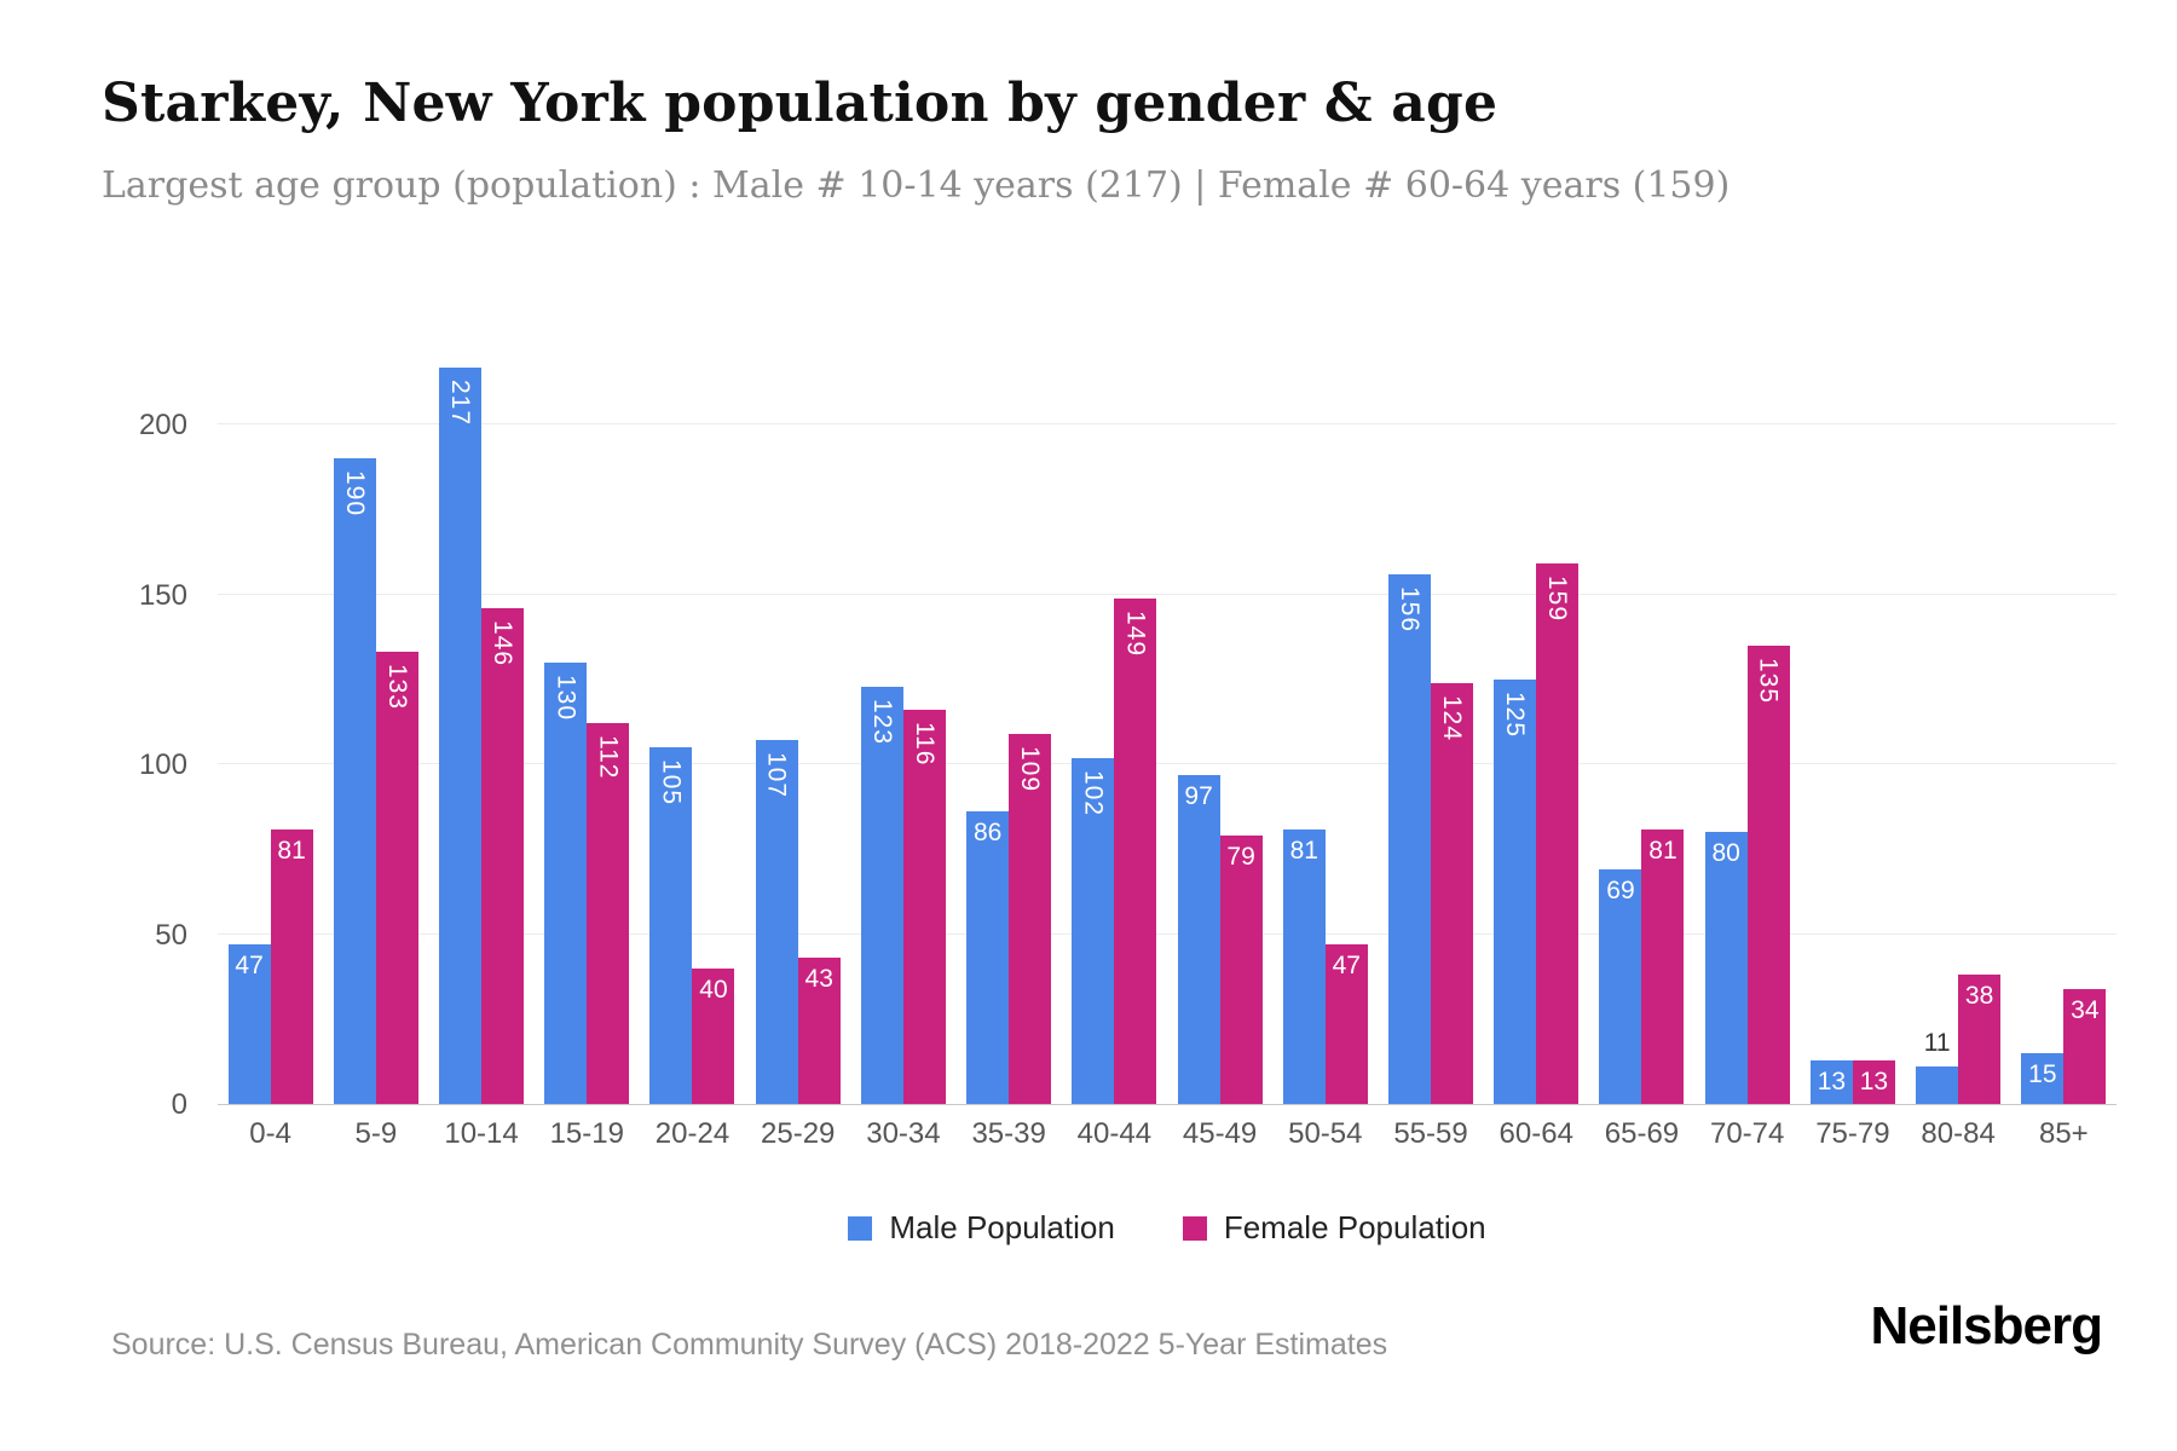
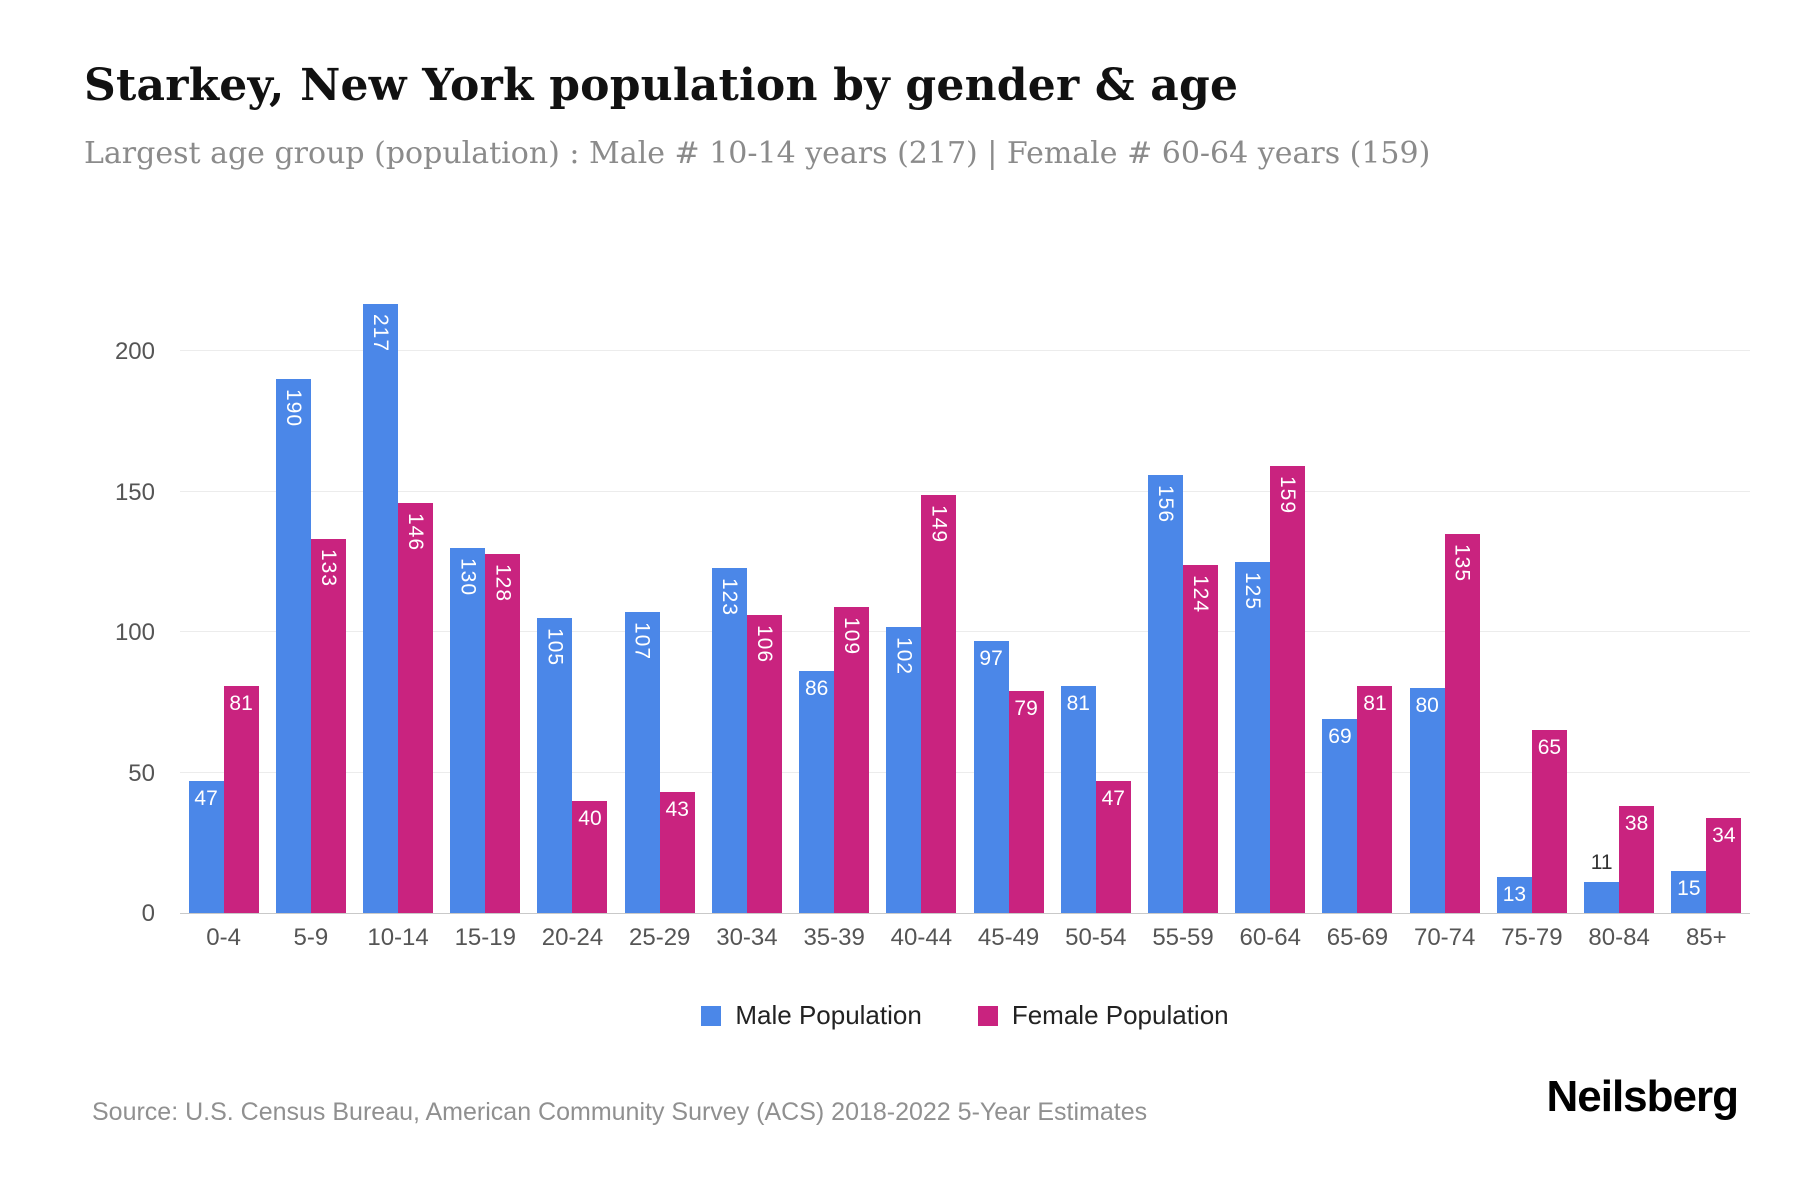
Female Population/15-19: 112 -> 128
Female Population/30-34: 116 -> 106
Female Population/75-79: 13 -> 65
